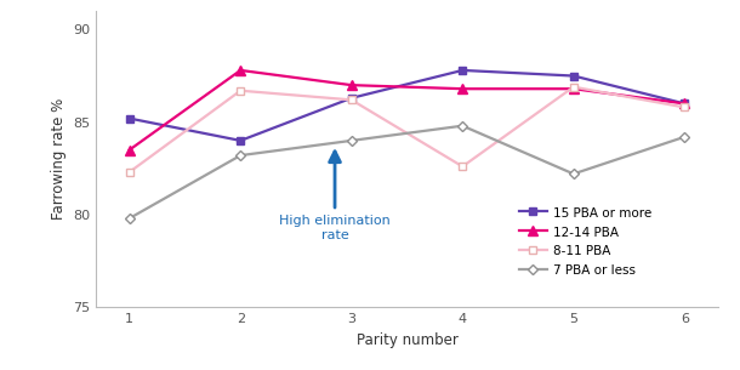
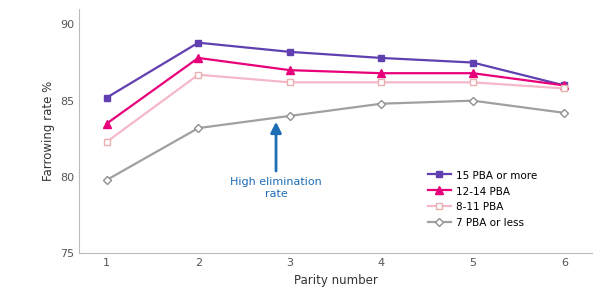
15 PBA or more/2: 84.0 -> 88.8
15 PBA or more/3: 86.3 -> 88.2
8-11 PBA/4: 82.6 -> 86.2
8-11 PBA/5: 86.9 -> 86.2
7 PBA or less/5: 82.2 -> 85.0
